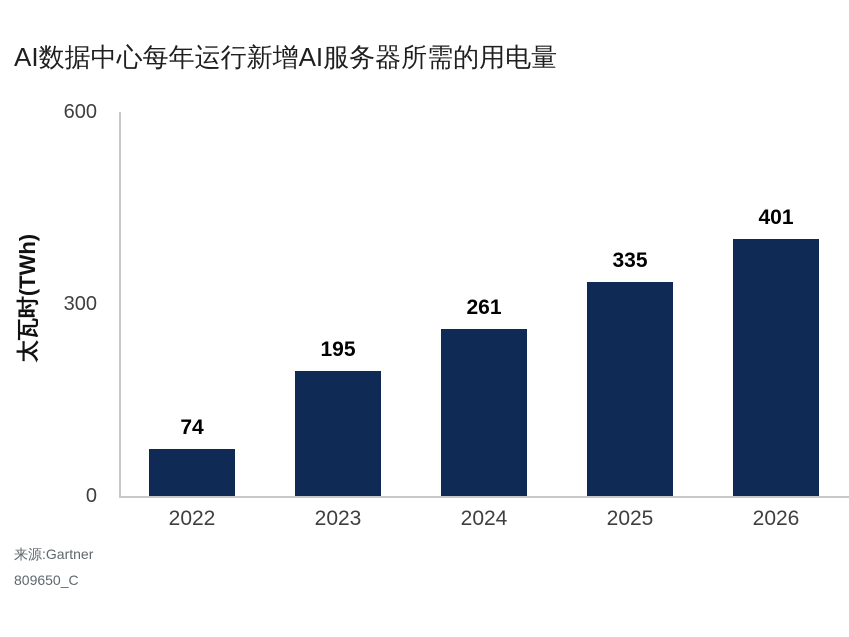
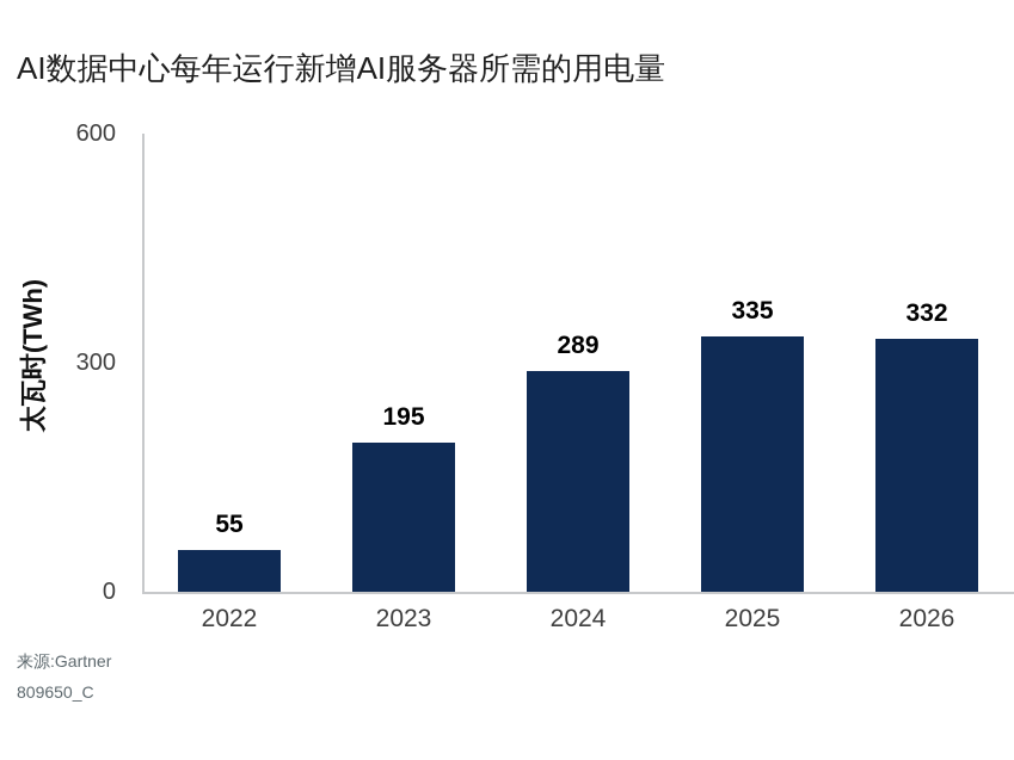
2022: 74 -> 55
2024: 261 -> 289
2026: 401 -> 332
